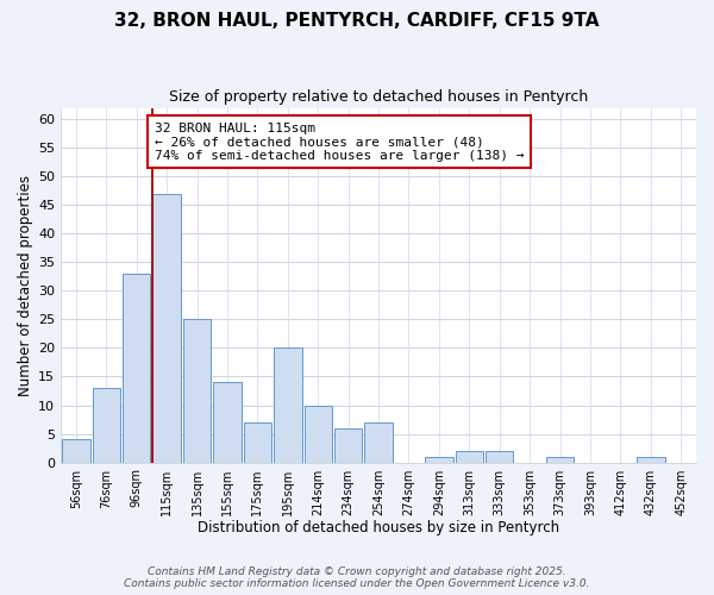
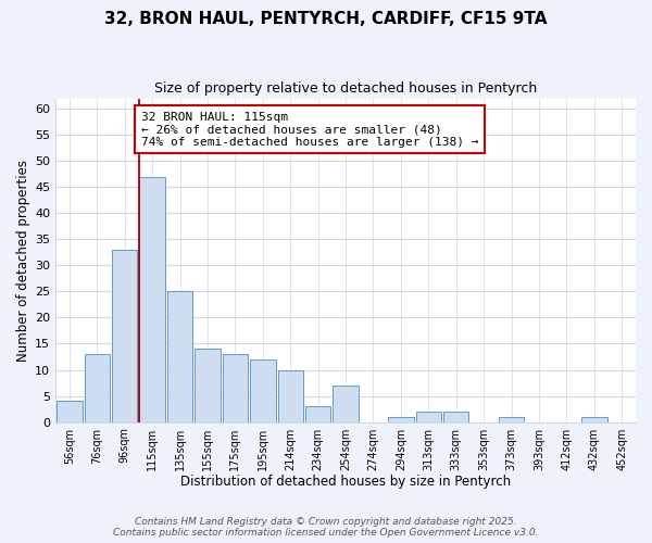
175sqm: 7 -> 13
195sqm: 20 -> 12
234sqm: 6 -> 3
